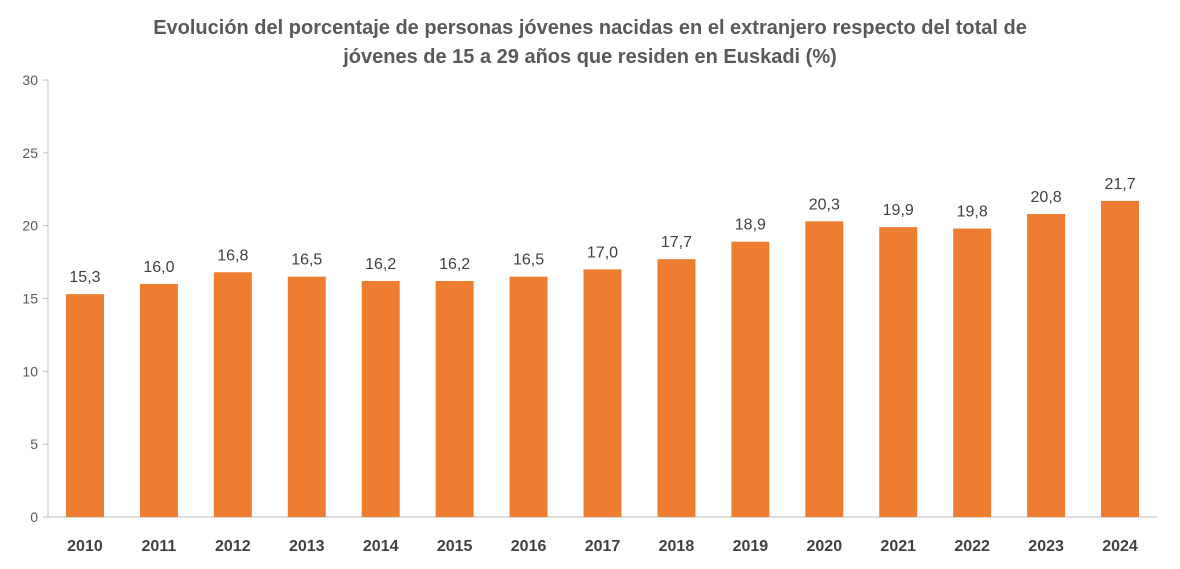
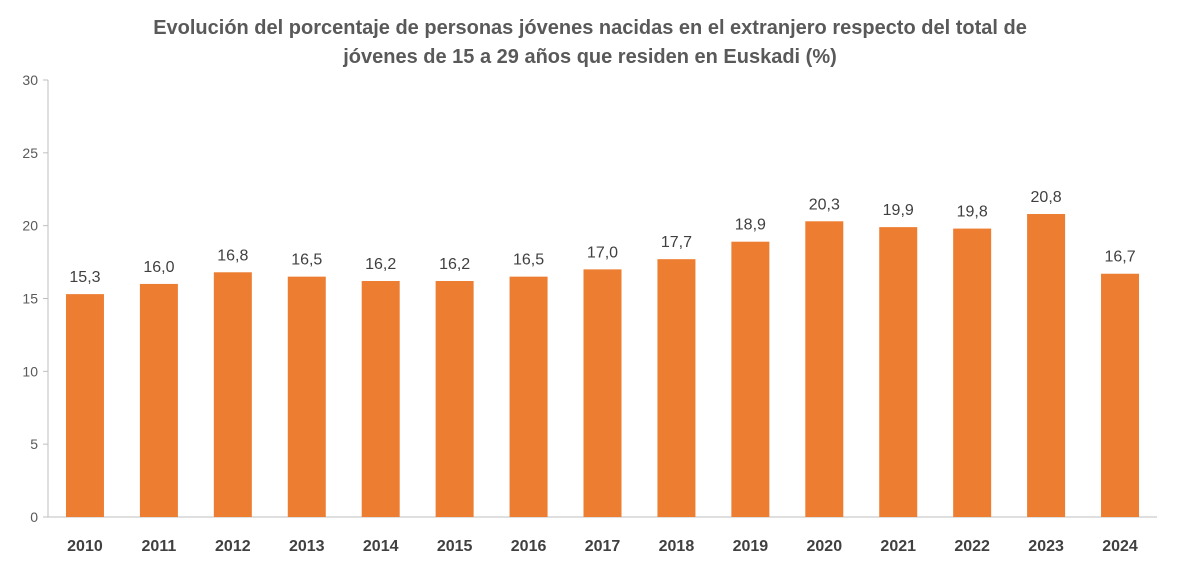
2024: 21,7 -> 16,7
